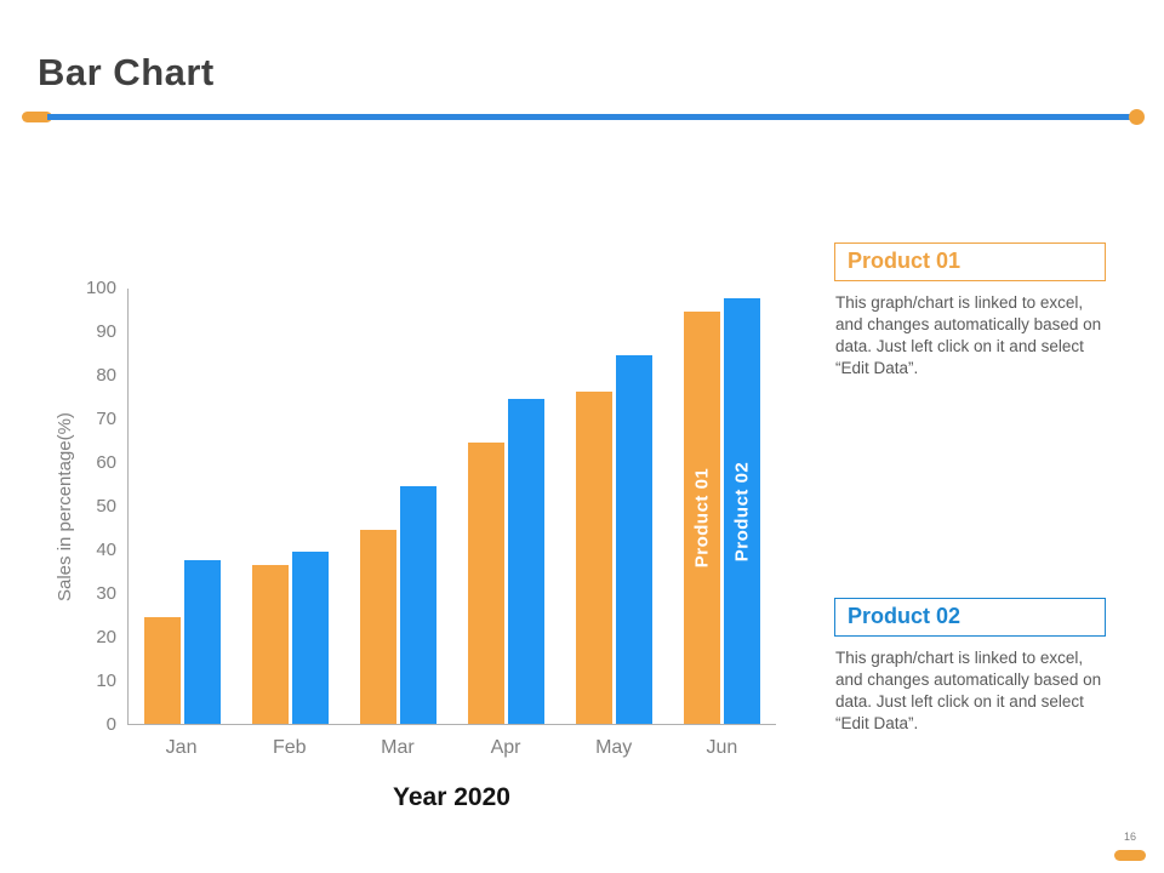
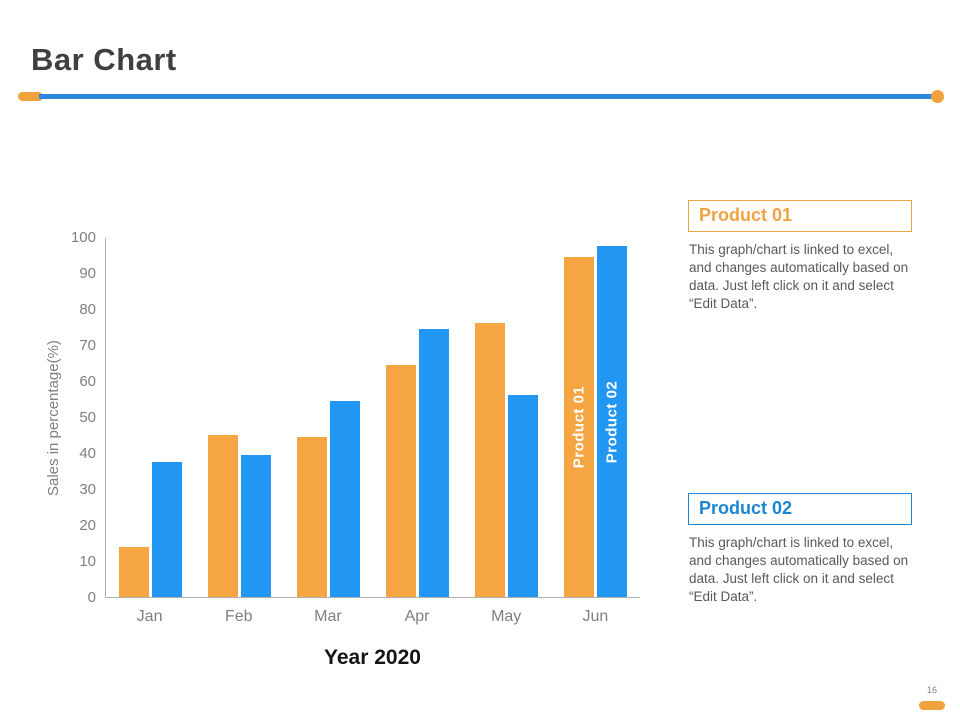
Product 01/Jan: 24 -> 14
Product 01/Feb: 36 -> 45
Product 02/May: 84 -> 56
